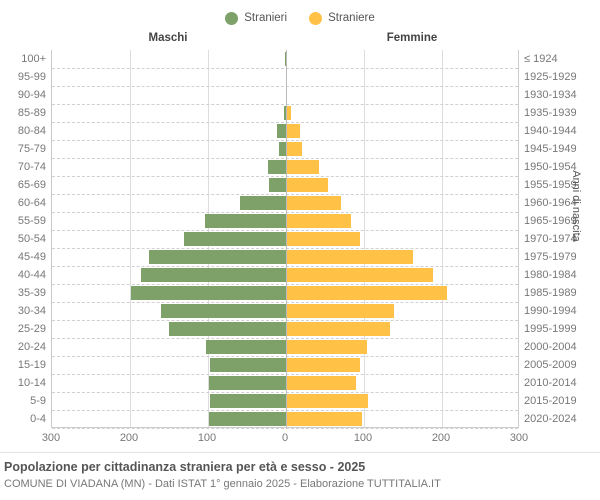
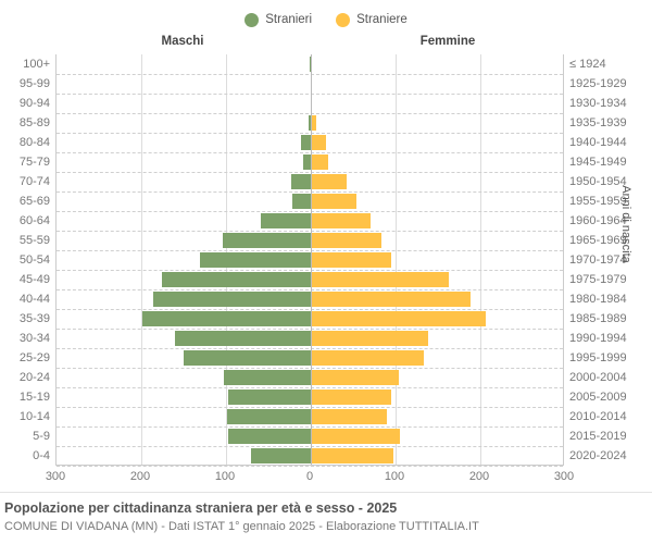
Stranieri/0-4: 100 -> 70
